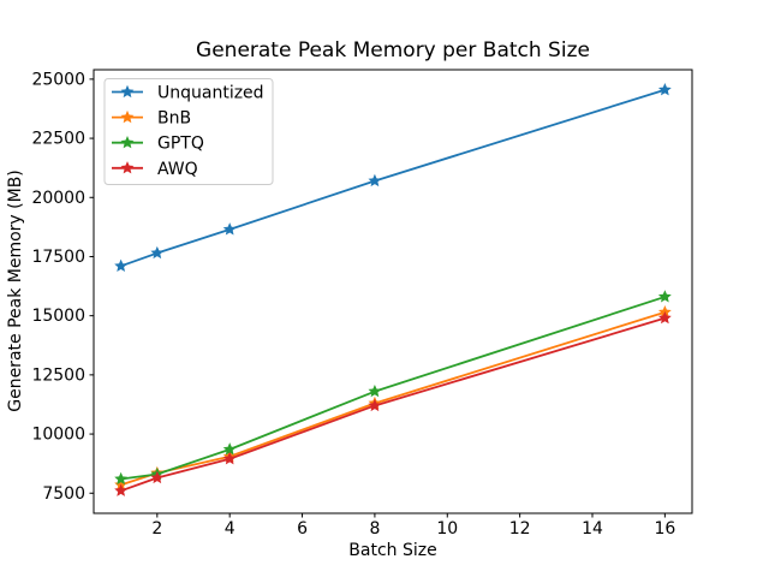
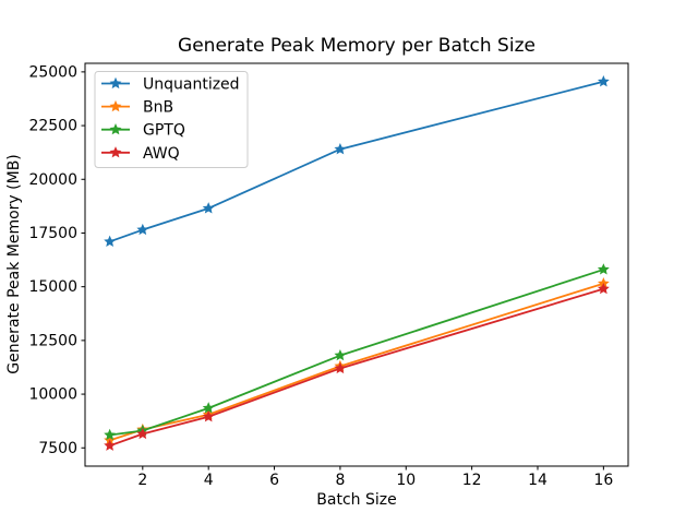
Unquantized/8: 20700 -> 21400
